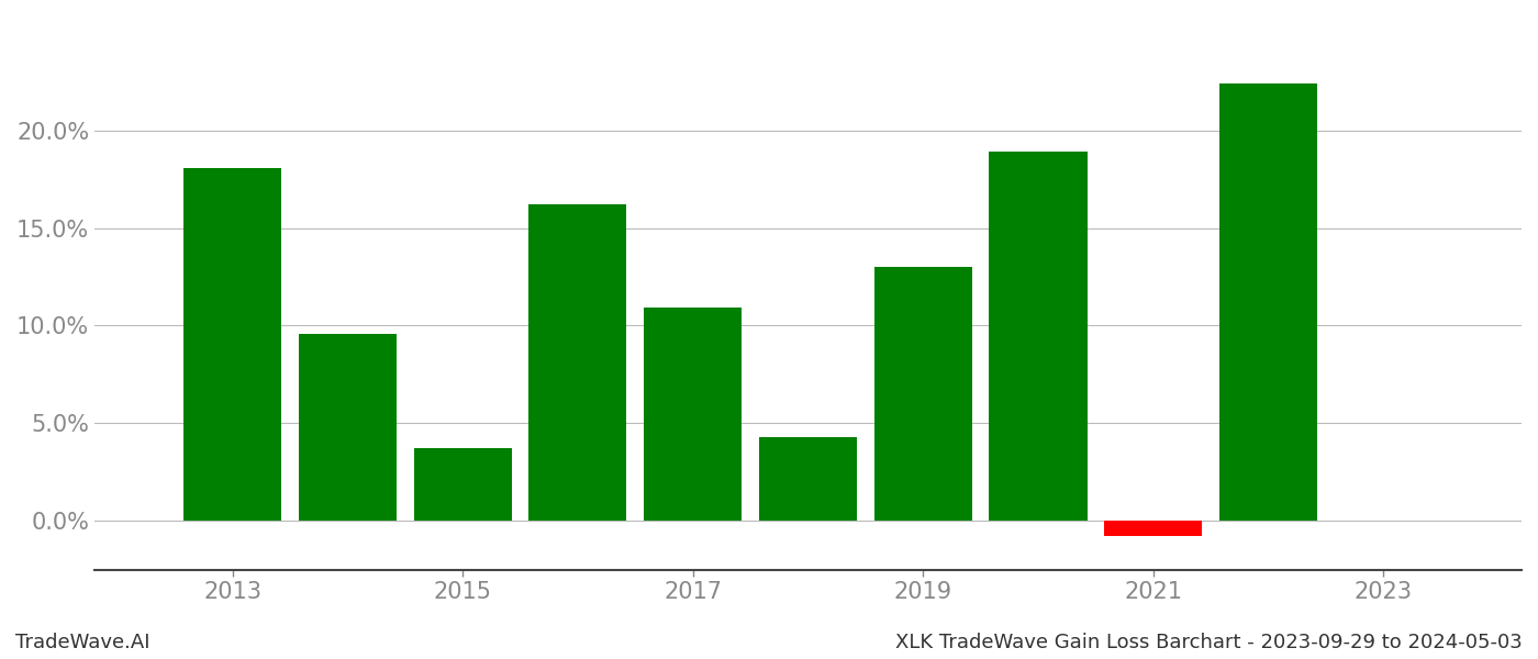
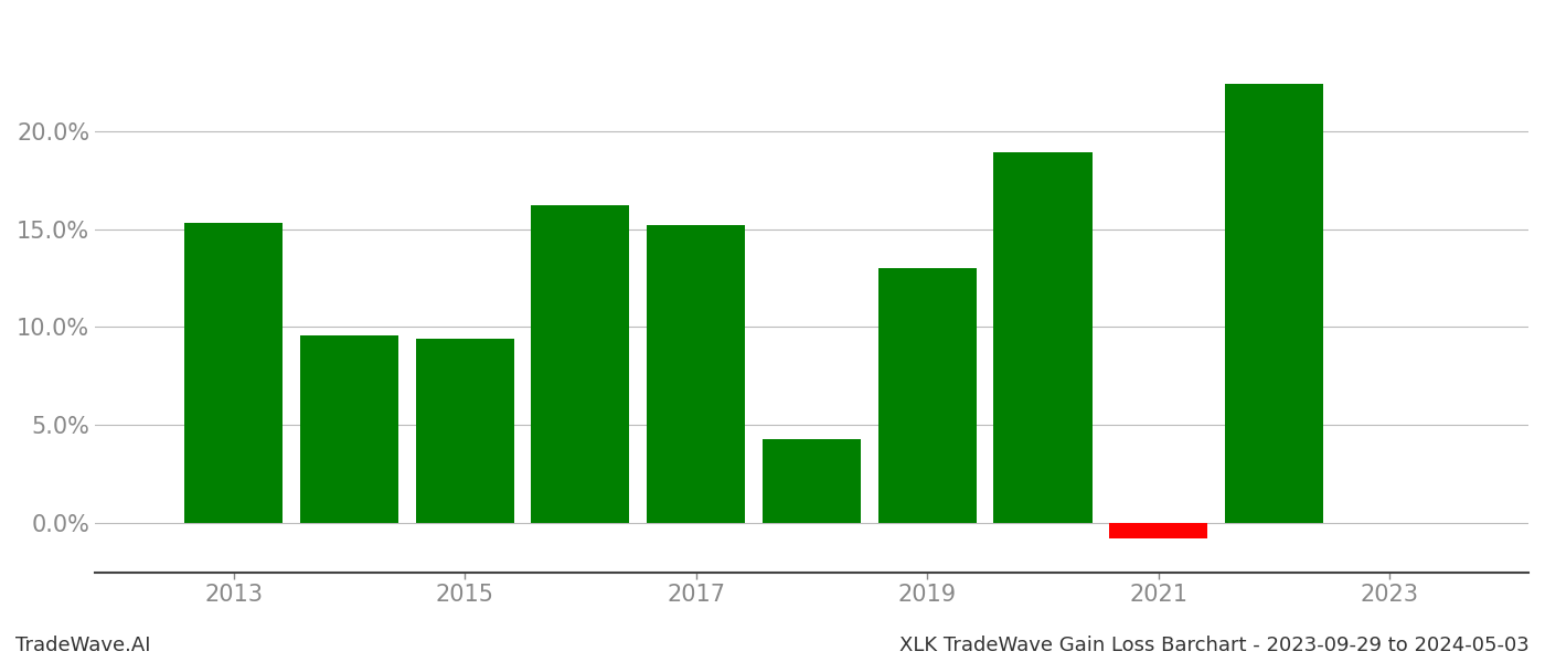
2013: 18.1% -> 15.3%
2015: 3.7% -> 9.4%
2017: 10.9% -> 15.2%
